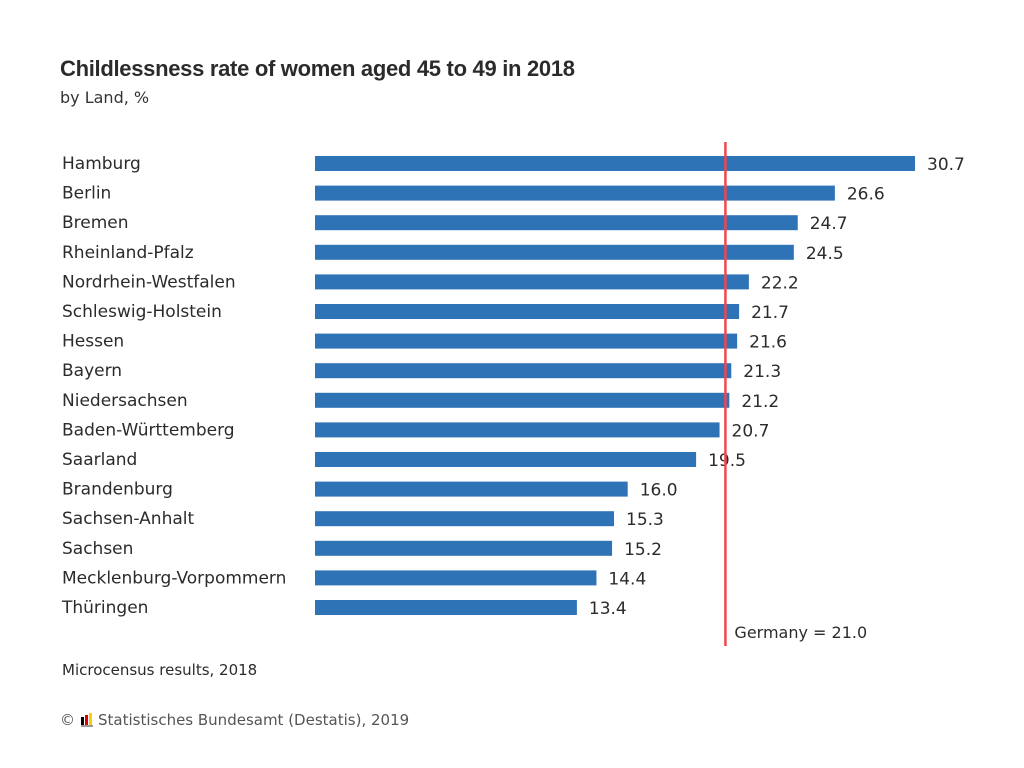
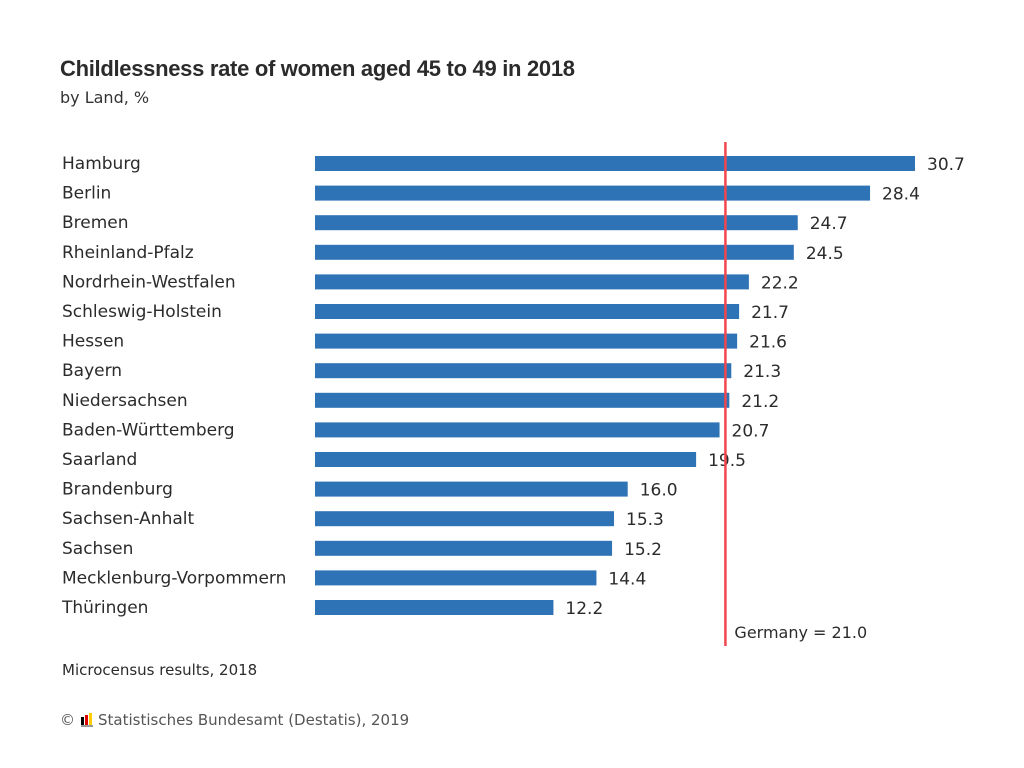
Berlin: 26.6 -> 28.4
Thüringen: 13.4 -> 12.2
